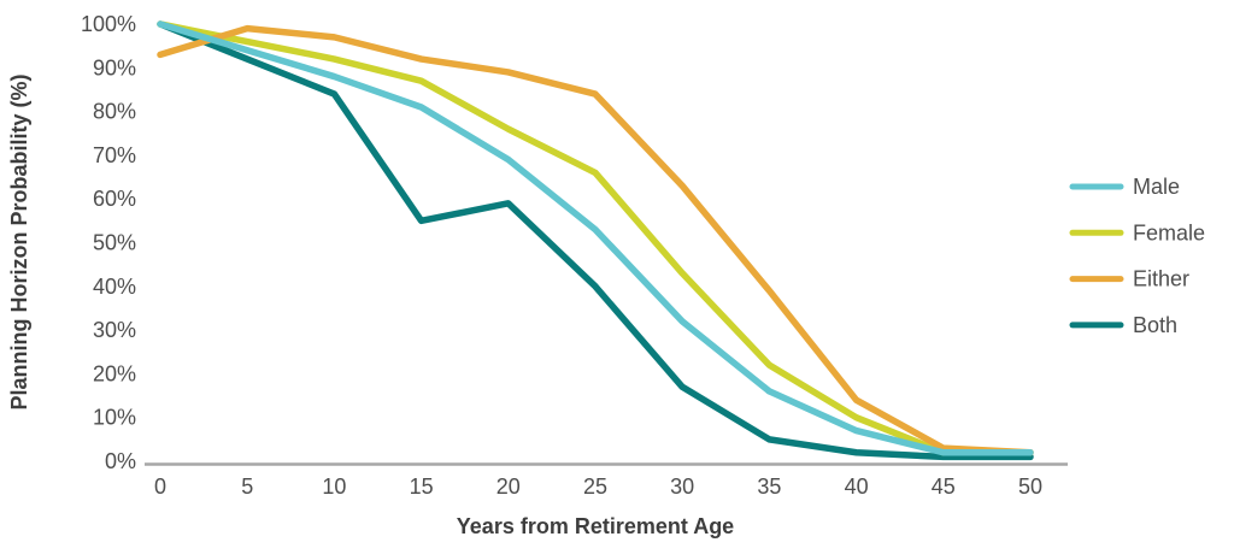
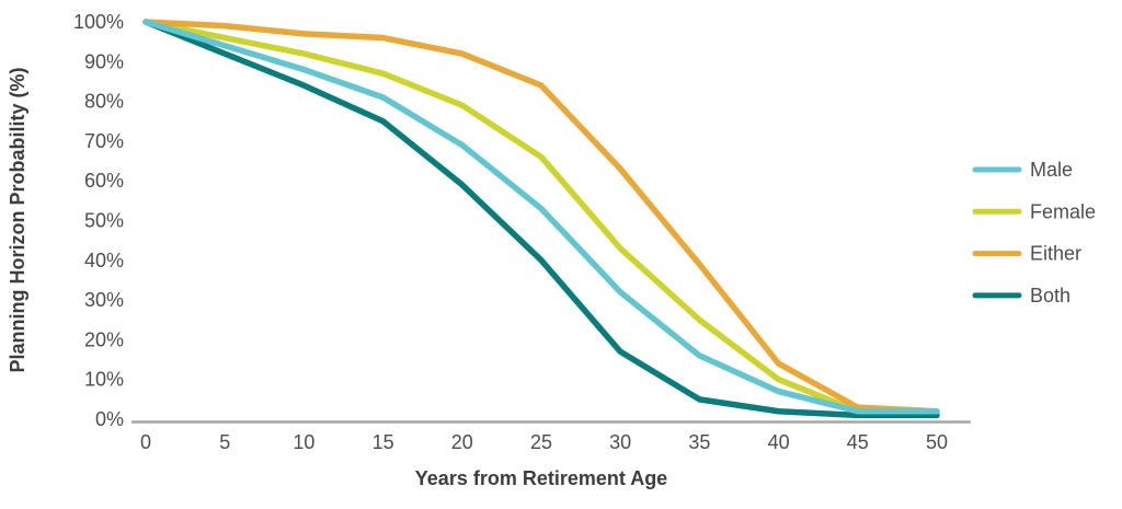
Either/0: 93% -> 100%
Both/15: 55% -> 75%
Either/15: 92% -> 96%
Female/20: 76% -> 79%
Either/20: 89% -> 92%
Female/35: 22% -> 25%
